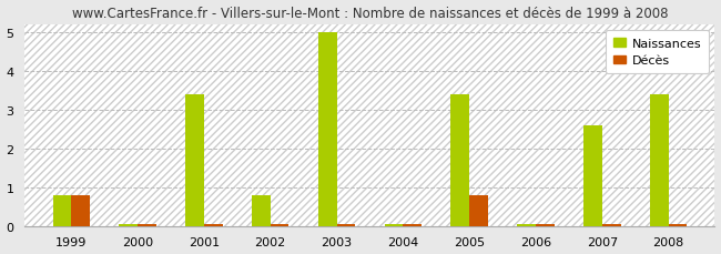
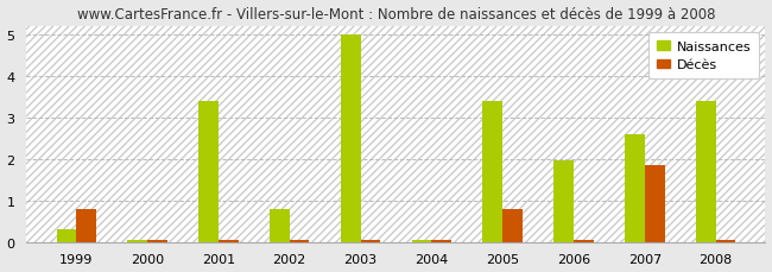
Naissances/1999: 0.80 -> 0.30
Naissances/2006: 0.05 -> 1.95
Décès/2007: 0.05 -> 1.85
